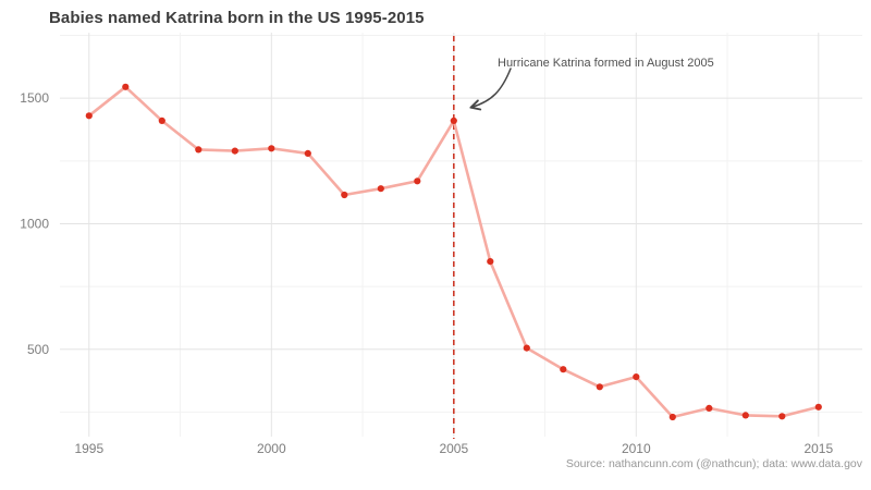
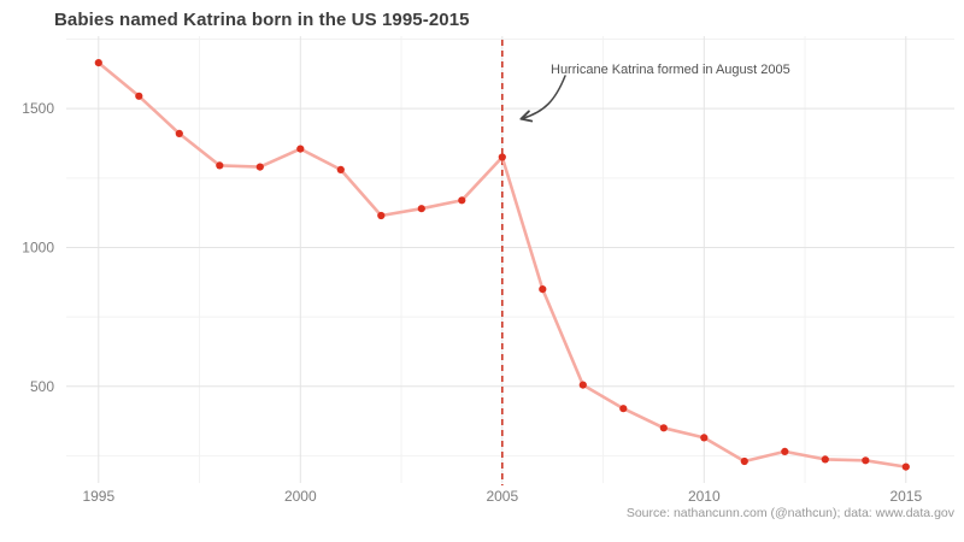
1995: 1430 -> 1660
2000: 1300 -> 1360
2005: 1410 -> 1320
2010: 390 -> 320
2015: 270 -> 210
